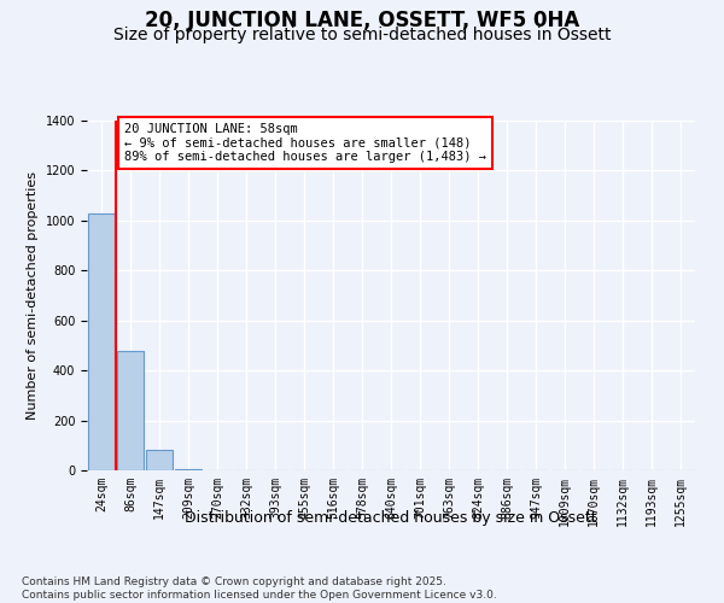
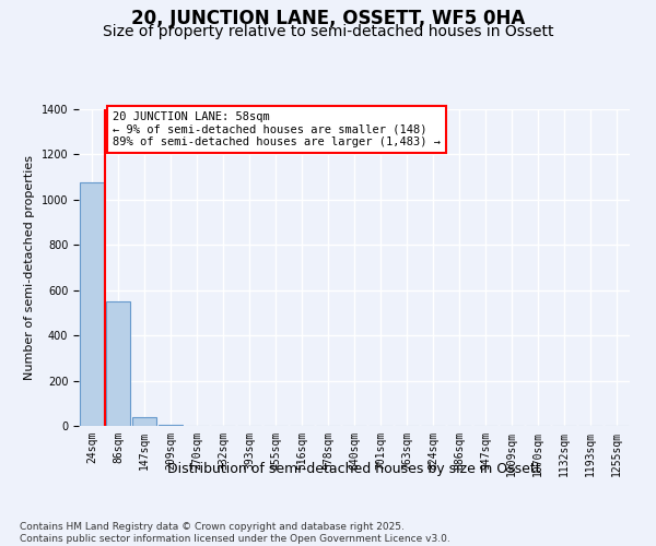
24sqm: 1030 -> 1075
86sqm: 480 -> 551
147sqm: 80 -> 37
